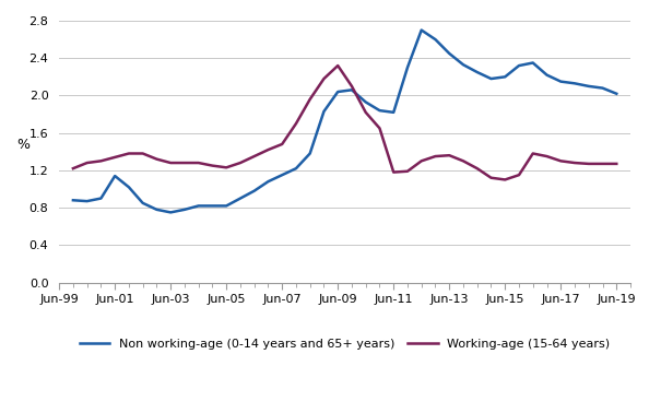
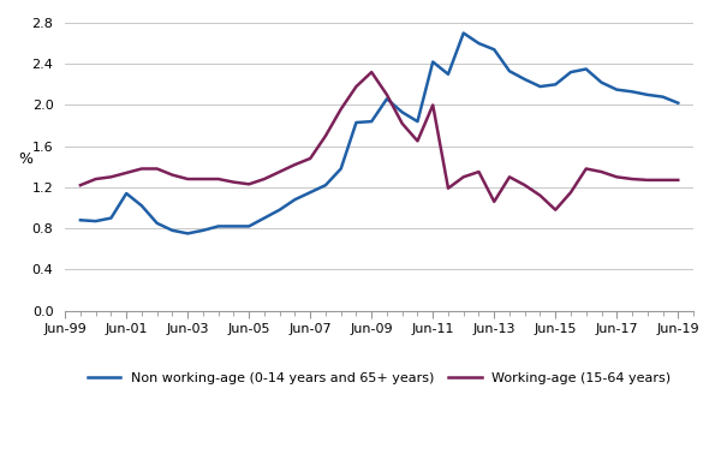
Non working-age (0-14 years and 65+ years)/Jun-09: 2.04 -> 1.84
Non working-age (0-14 years and 65+ years)/Jun-11: 1.82 -> 2.42
Working-age (15-64 years)/Jun-11: 1.18 -> 2.00
Non working-age (0-14 years and 65+ years)/Jun-13: 2.45 -> 2.54
Working-age (15-64 years)/Jun-13: 1.36 -> 1.06
Working-age (15-64 years)/Jun-15: 1.10 -> 0.98
